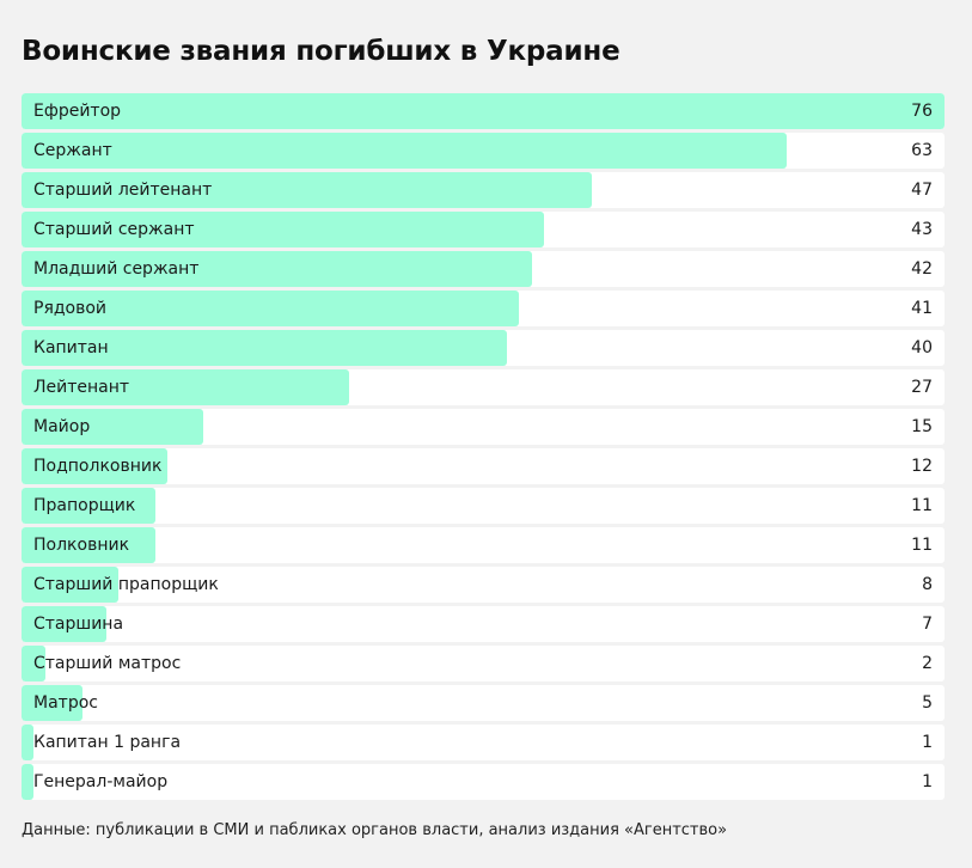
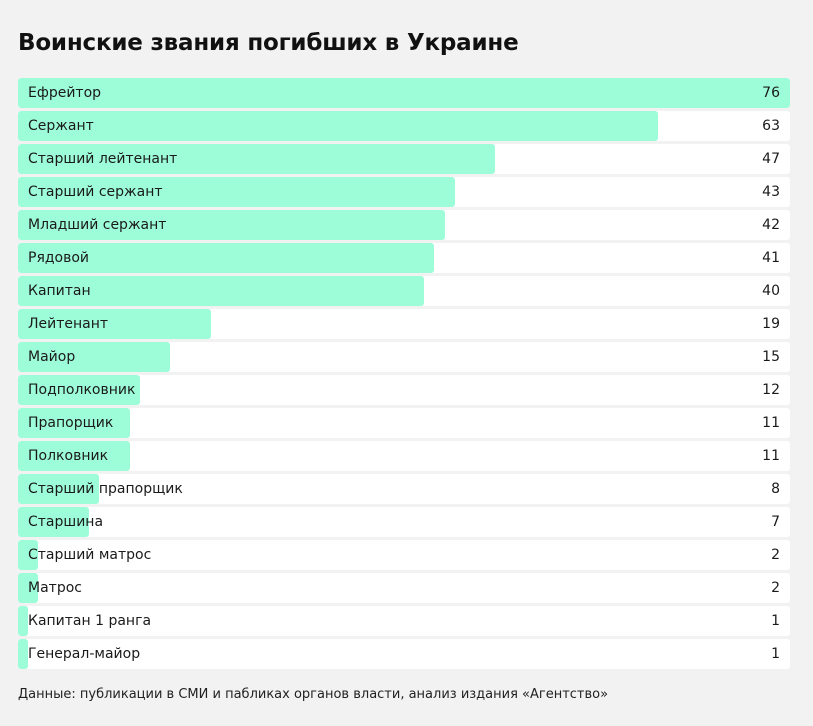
Лейтенант: 27 -> 19
Матрос: 5 -> 2
